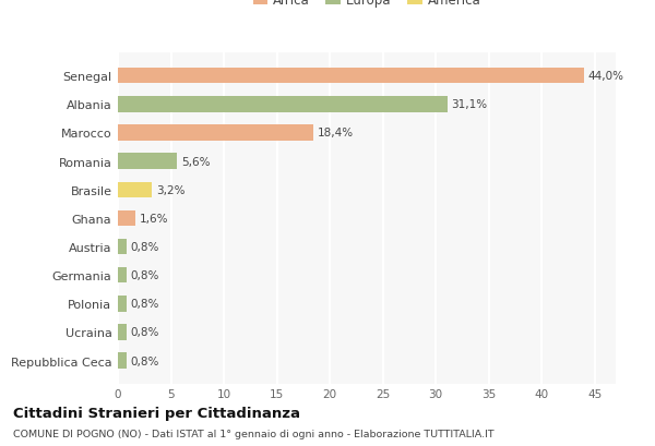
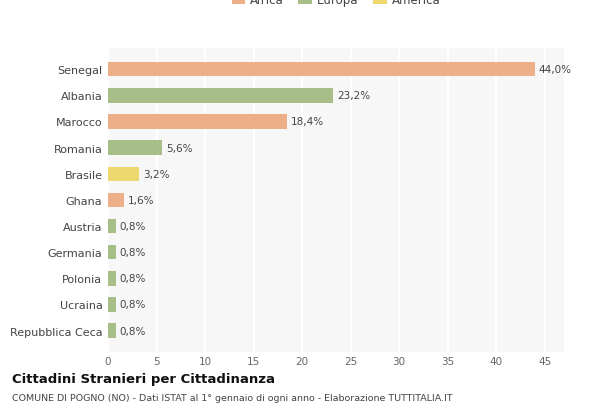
Albania: 31,1% -> 23,2%
